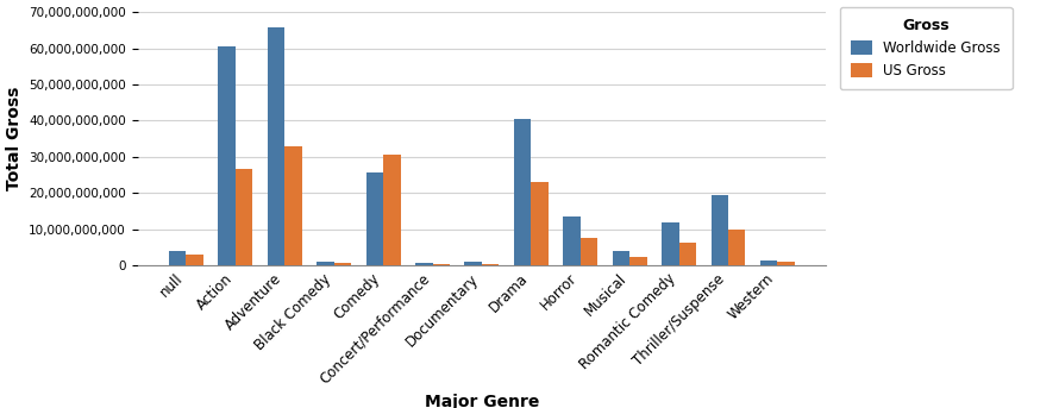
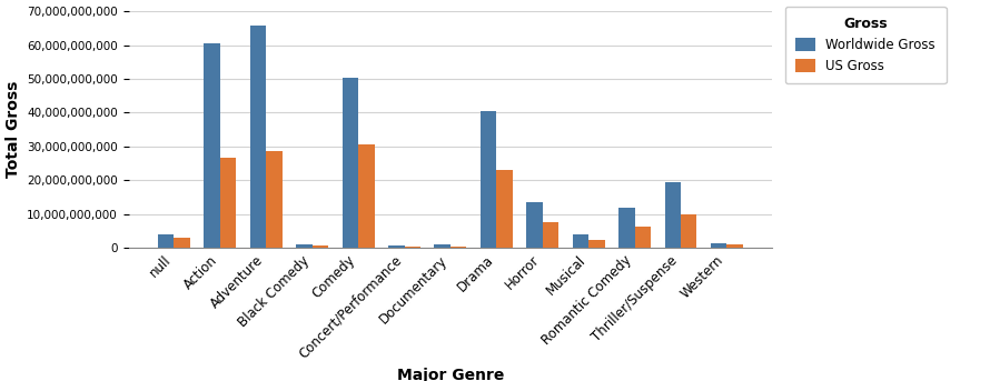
US Gross/Adventure: 33,000,000,000 -> 28,700,000,000
Worldwide Gross/Comedy: 25,500,000,000 -> 50,200,000,000
